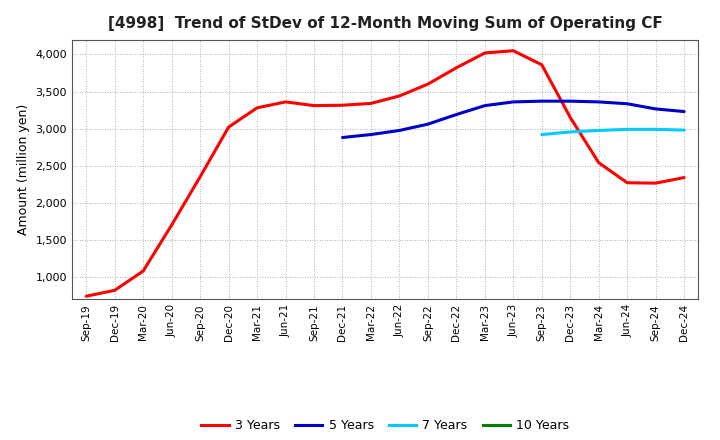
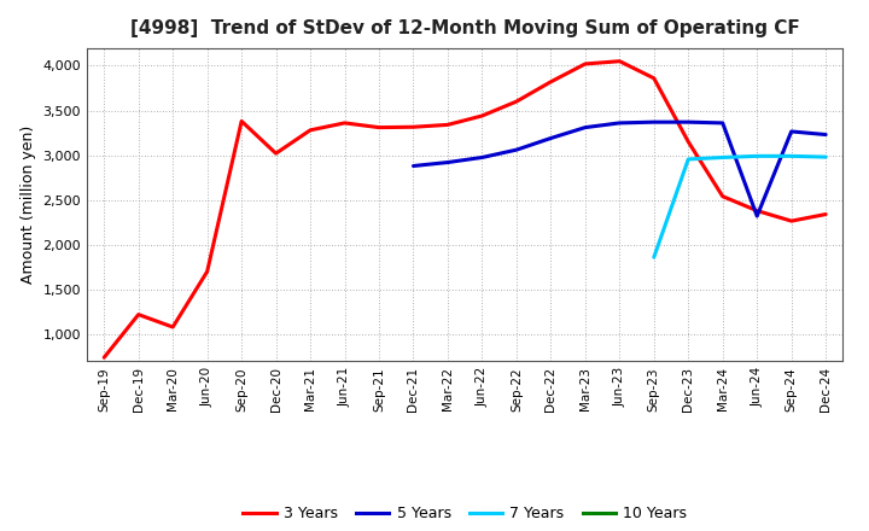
3 Years/Dec-19: 820 -> 1,220
3 Years/Sep-20: 2,350 -> 3,380
7 Years/Sep-23: 2,920 -> 1,860
3 Years/Jun-24: 2,270 -> 2,380
5 Years/Jun-24: 3,340 -> 2,320
